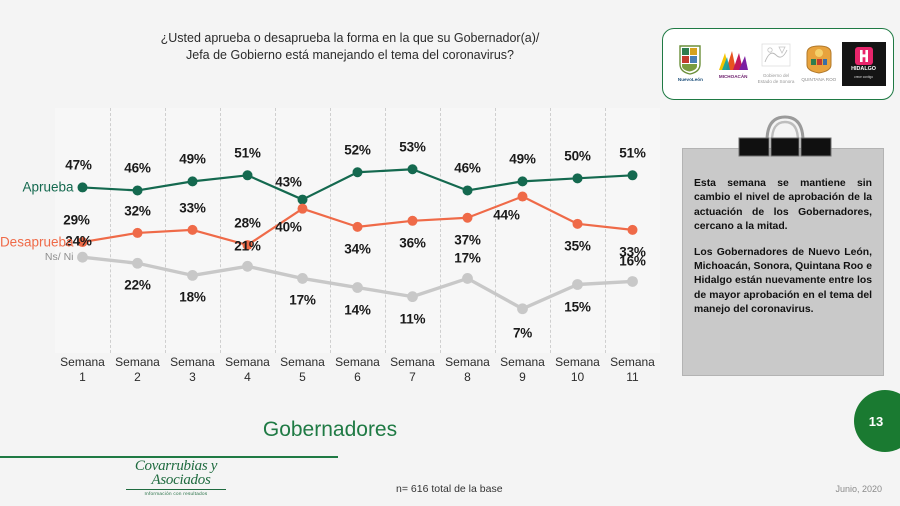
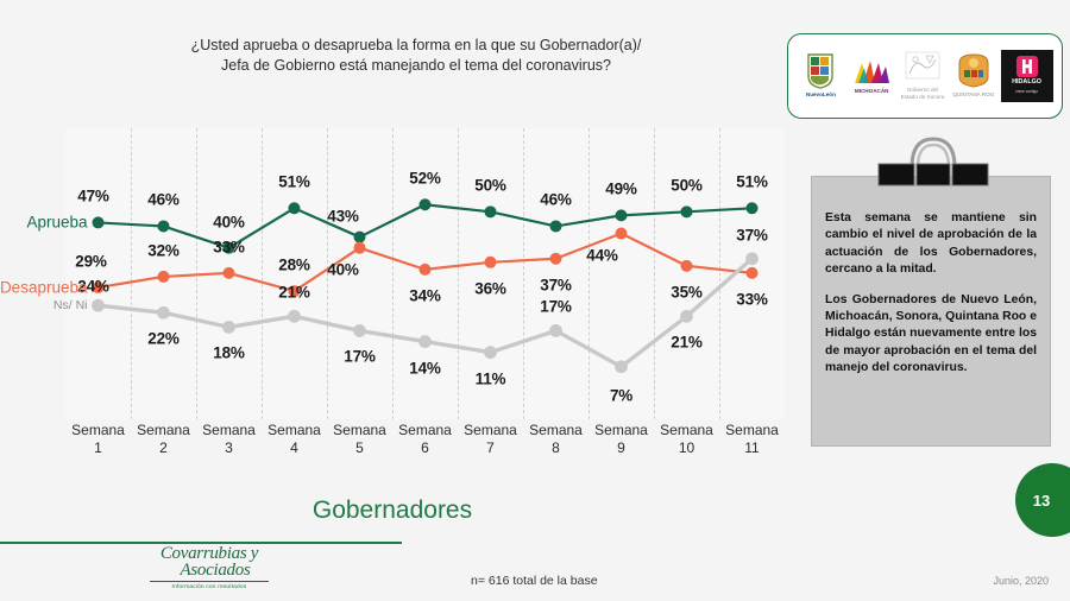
Aprueba/Semana 3: 49% -> 40%
Aprueba/Semana 7: 53% -> 50%
Ns/ Ni/Semana 10: 15% -> 21%
Ns/ Ni/Semana 11: 16% -> 37%
